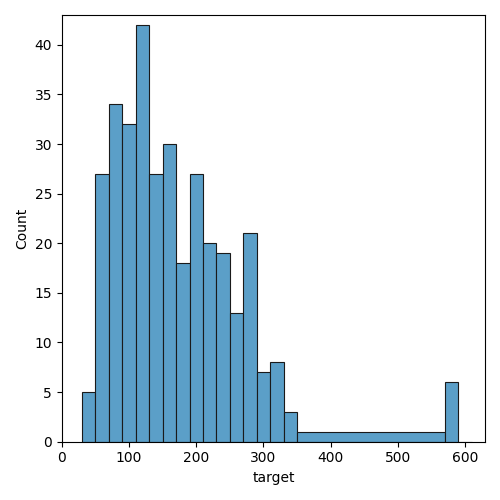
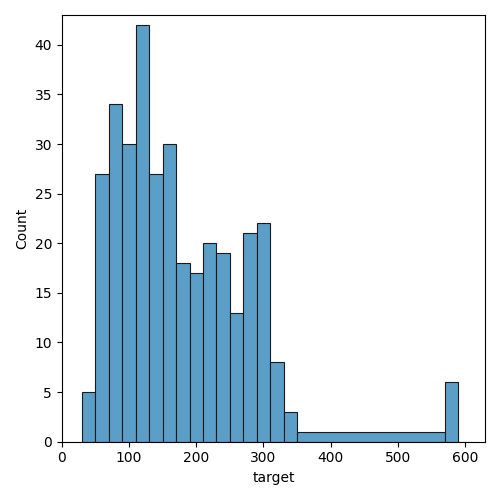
100: 32 -> 30
200: 27 -> 17
300: 7 -> 22
